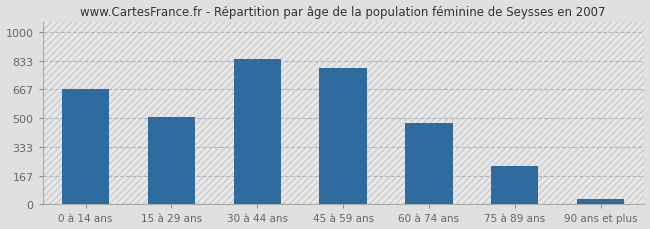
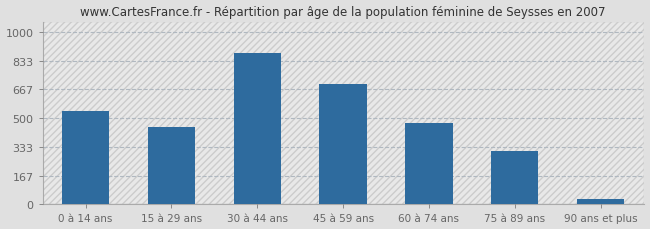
0 à 14 ans: 670 -> 540
15 à 29 ans: 500 -> 450
30 à 44 ans: 840 -> 880
45 à 59 ans: 790 -> 700
75 à 89 ans: 220 -> 310
